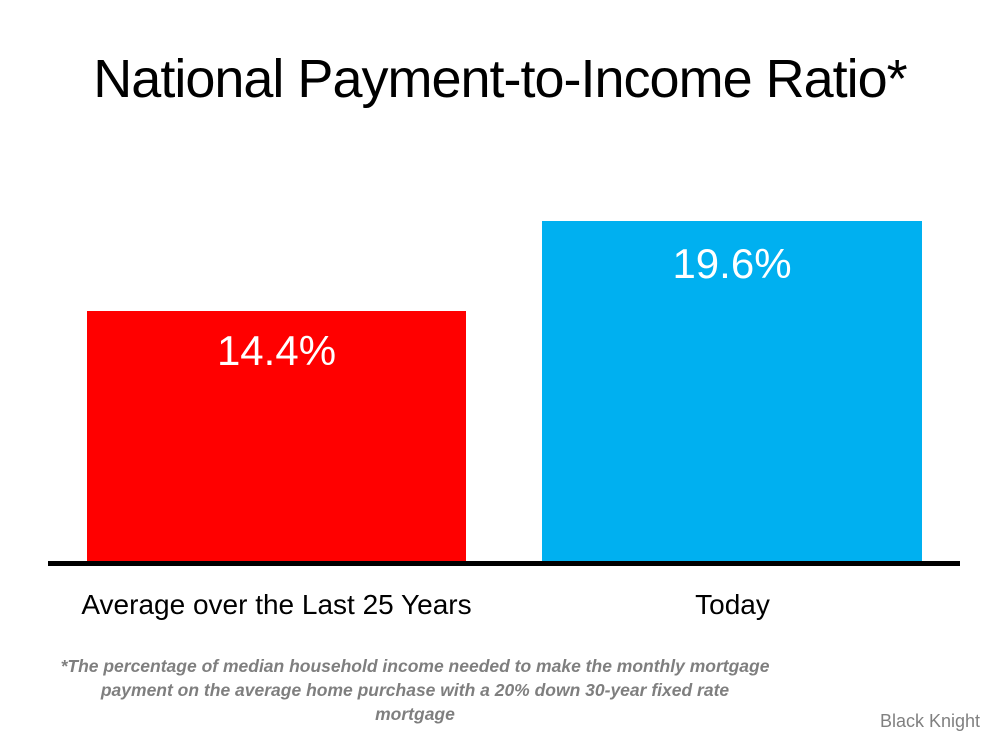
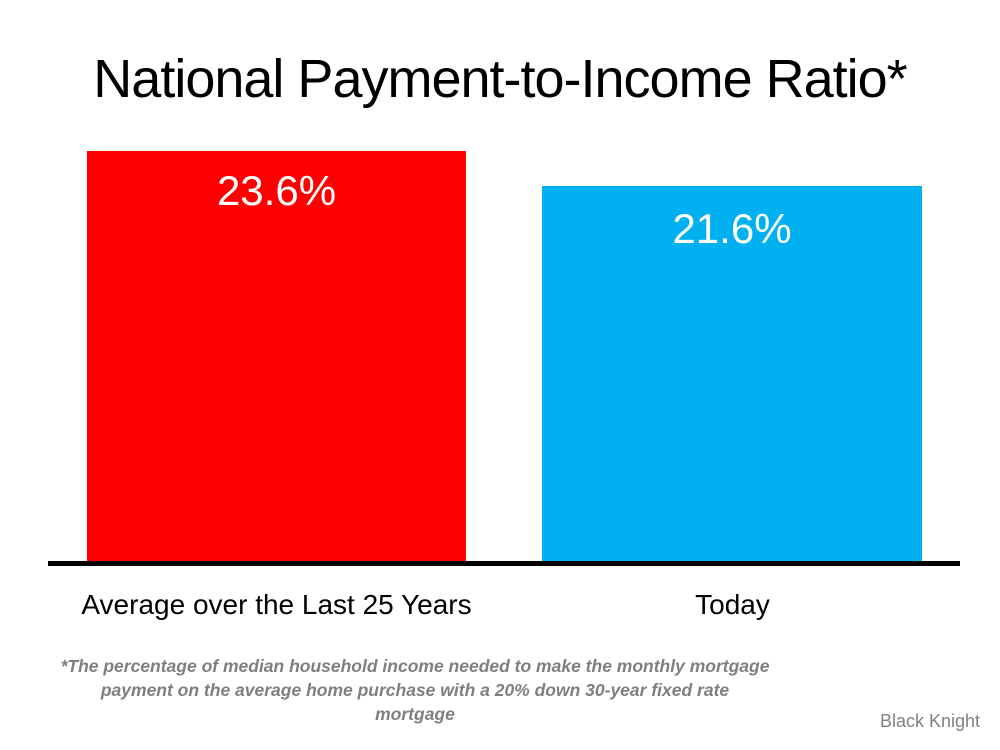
Average over the Last 25 Years: 14.4% -> 23.6%
Today: 19.6% -> 21.6%
